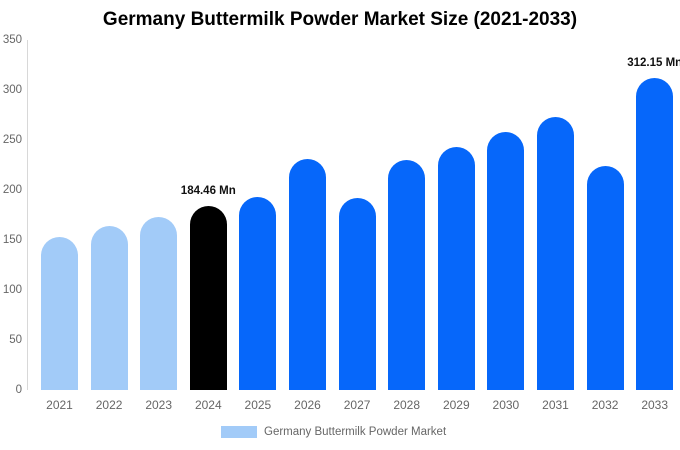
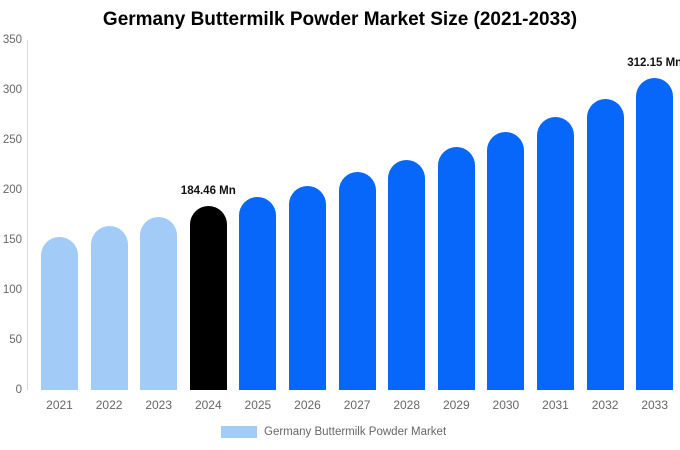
2026: 231 -> 204
2027: 192 -> 218
2032: 224 -> 291
